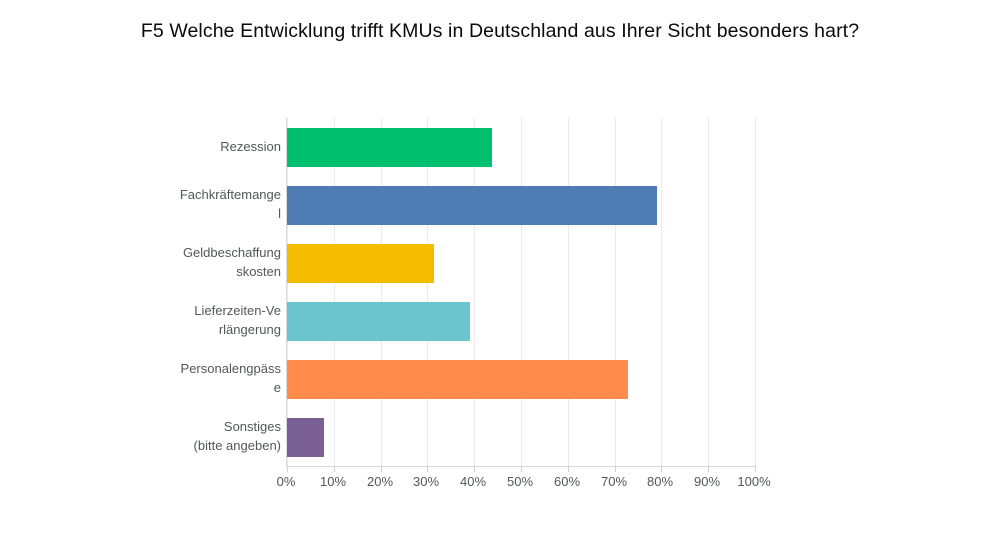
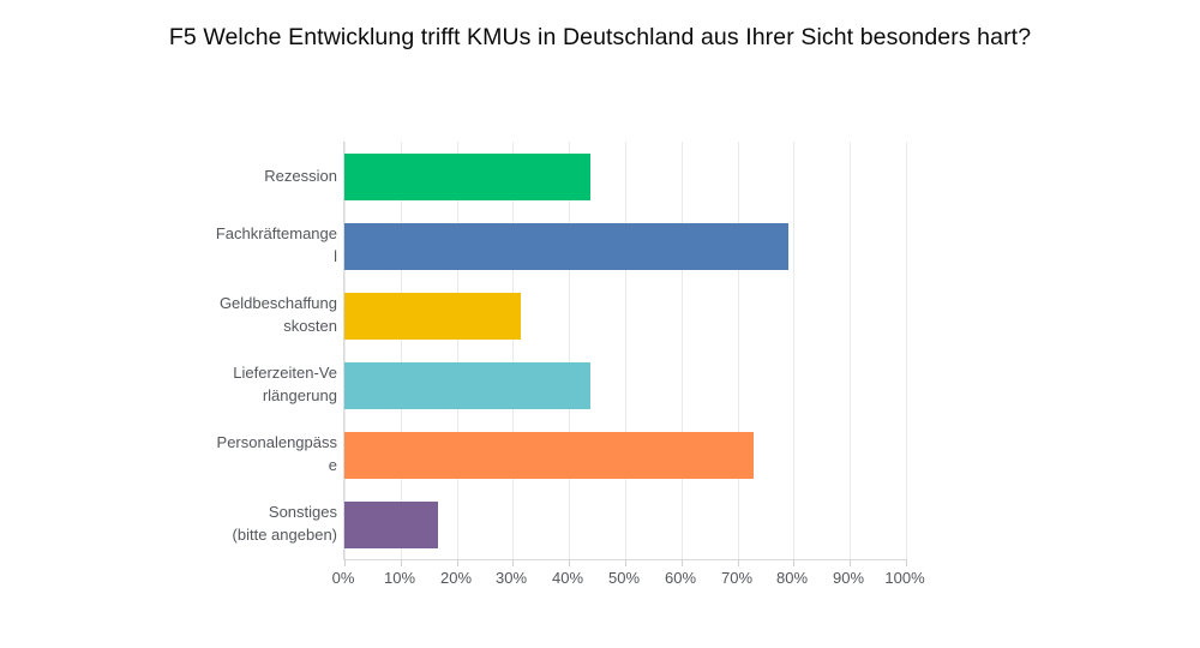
Lieferzeiten-Verlängerung: 39% -> 44%
Sonstiges (bitte angeben): 8% -> 17%
